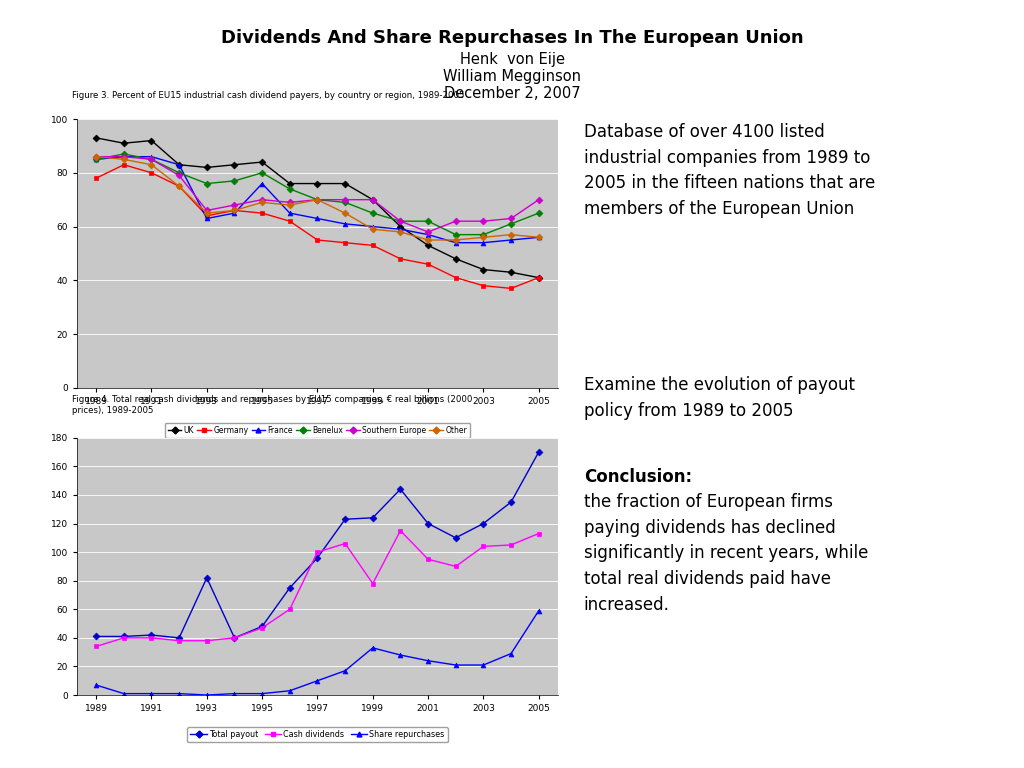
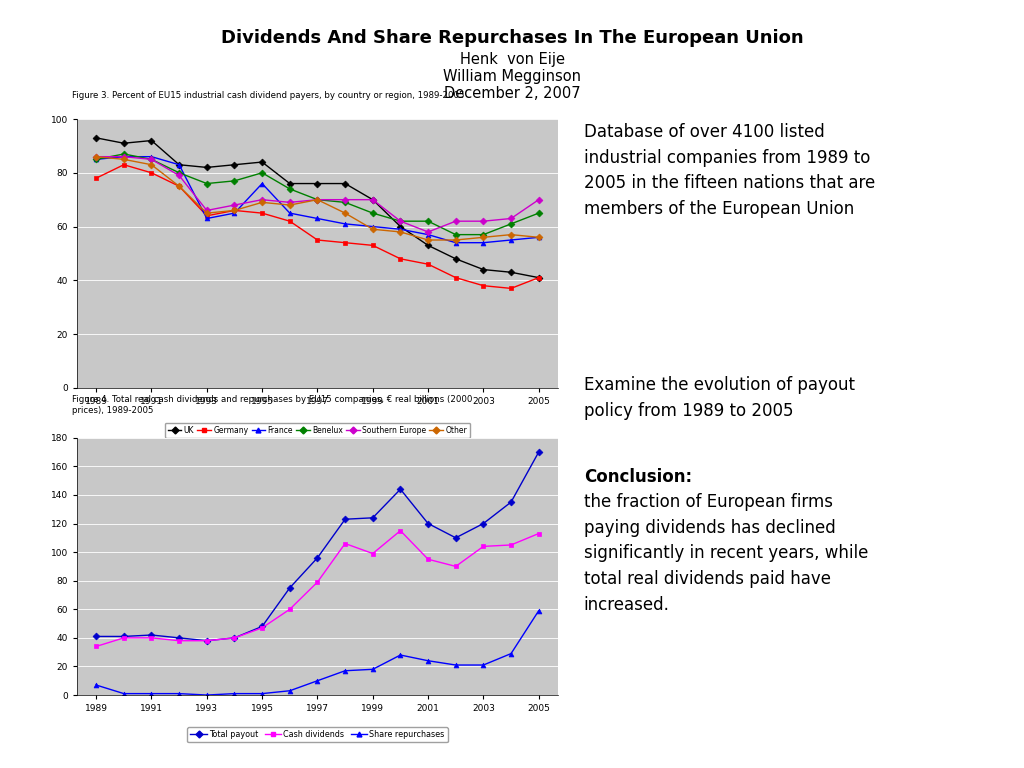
Total payout/1993: 82 -> 38
Cash dividends/1997: 100 -> 79
Cash dividends/1999: 78 -> 99
Share repurchases/1999: 33 -> 18
